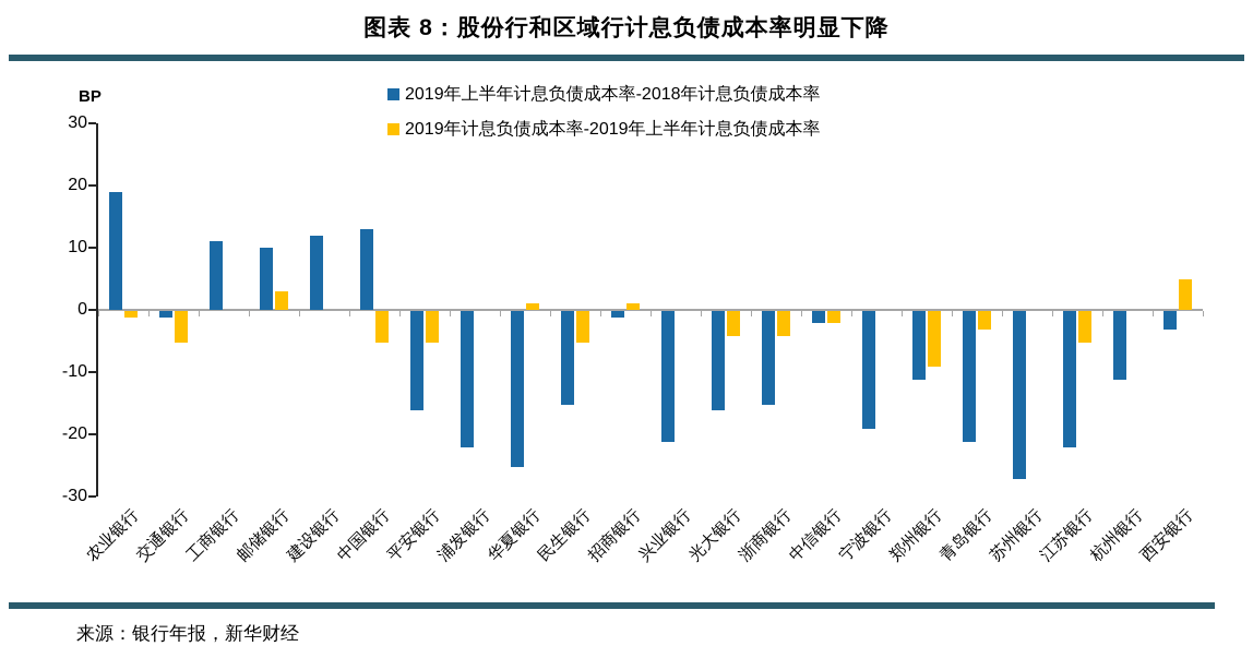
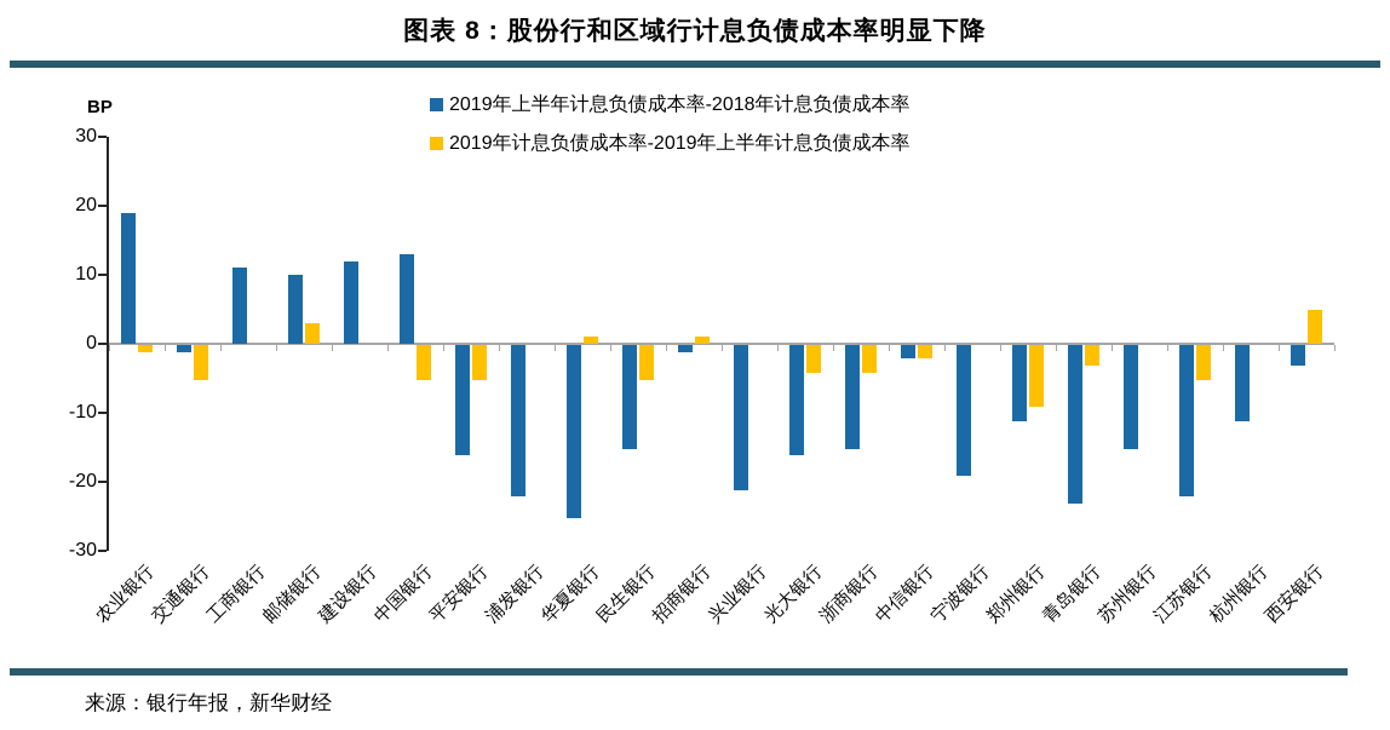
2019年上半年计息负债成本率-2018年计息负债成本率/青岛银行: -21 -> -23
2019年上半年计息负债成本率-2018年计息负债成本率/苏州银行: -27 -> -15
